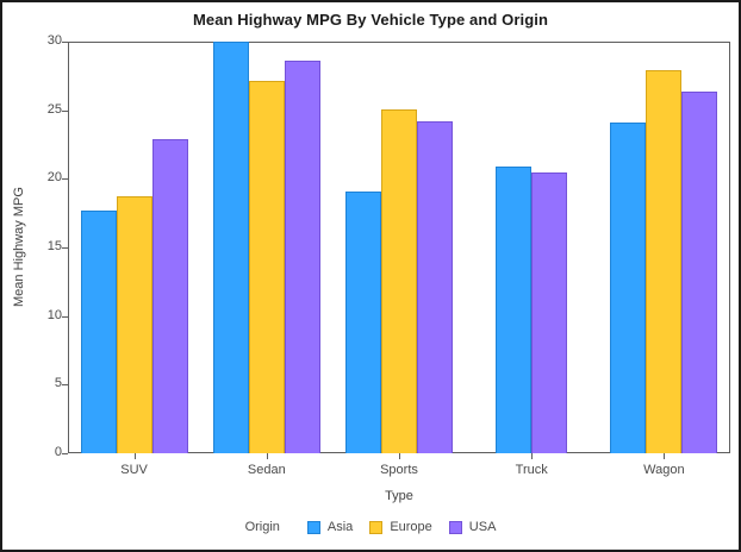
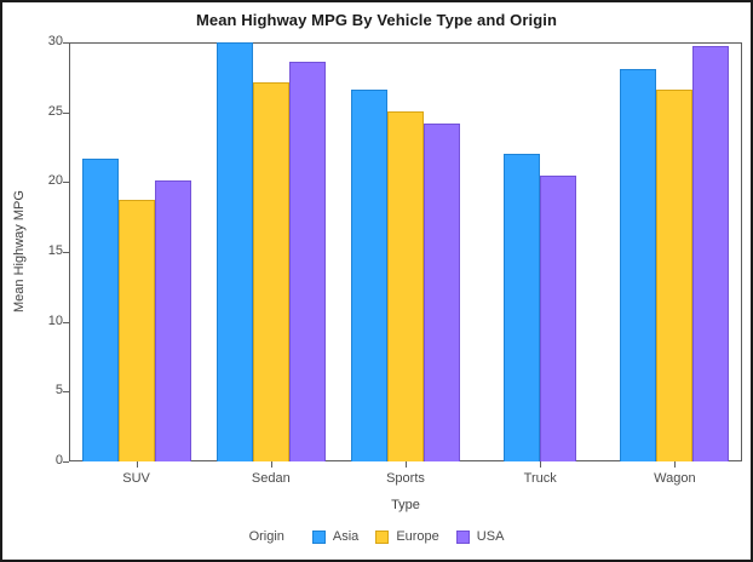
Asia/SUV: 17.7 -> 21.7
USA/SUV: 22.9 -> 20.1
Asia/Sports: 19.1 -> 26.6
Asia/Truck: 20.9 -> 22.0
Asia/Wagon: 24.1 -> 28.1
Europe/Wagon: 27.9 -> 26.6
USA/Wagon: 26.4 -> 29.7
